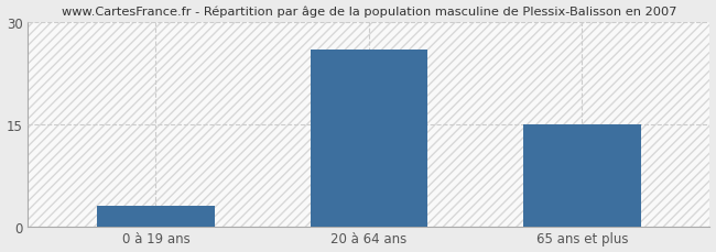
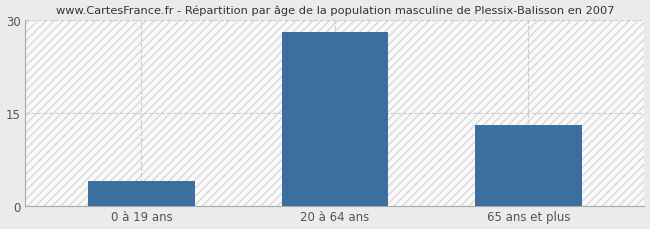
0 à 19 ans: 3 -> 4
20 à 64 ans: 26 -> 28
65 ans et plus: 15 -> 13
